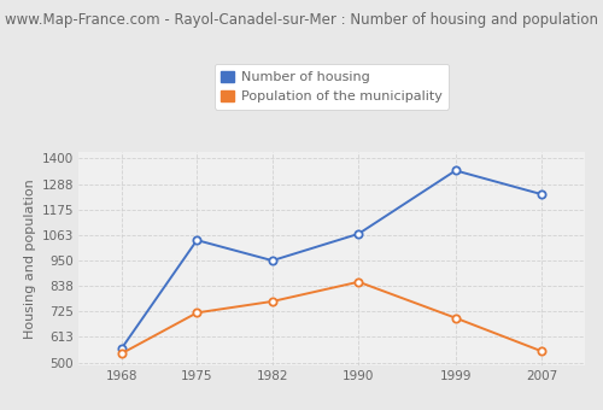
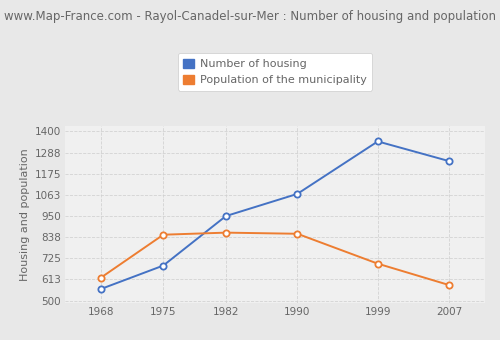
Population of the municipality/1968: 540 -> 620
Number of housing/1975: 1040 -> 690
Population of the municipality/1975: 720 -> 850
Population of the municipality/1982: 770 -> 860
Population of the municipality/2007: 550 -> 580
